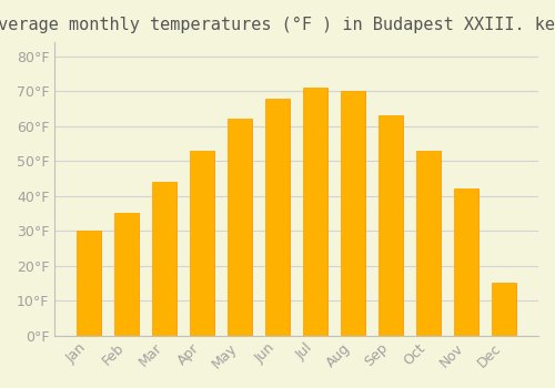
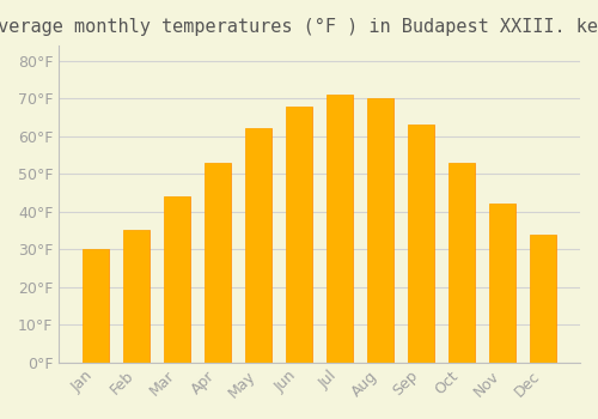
Dec: 15°F -> 34°F
